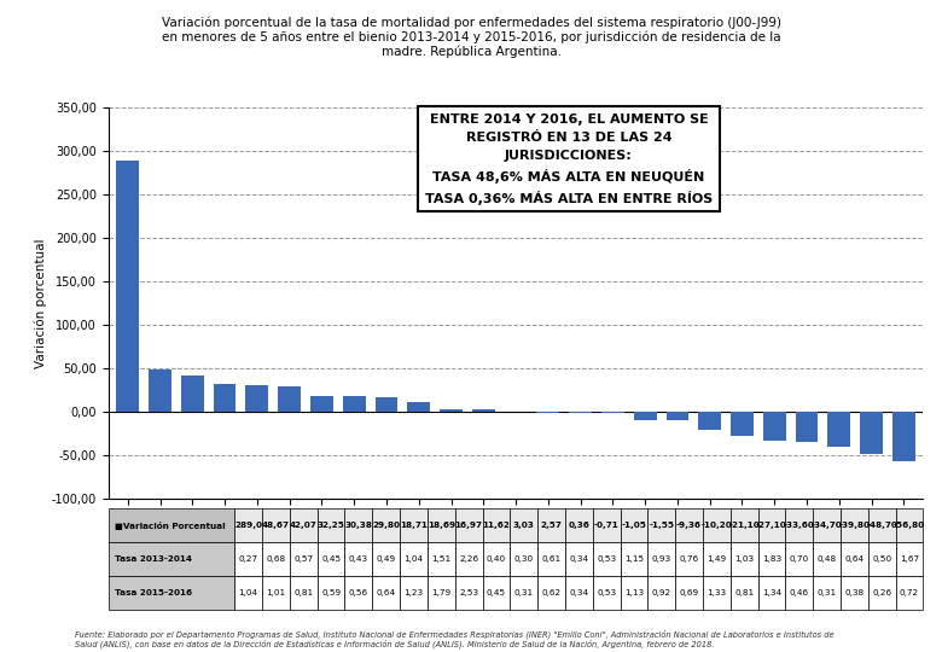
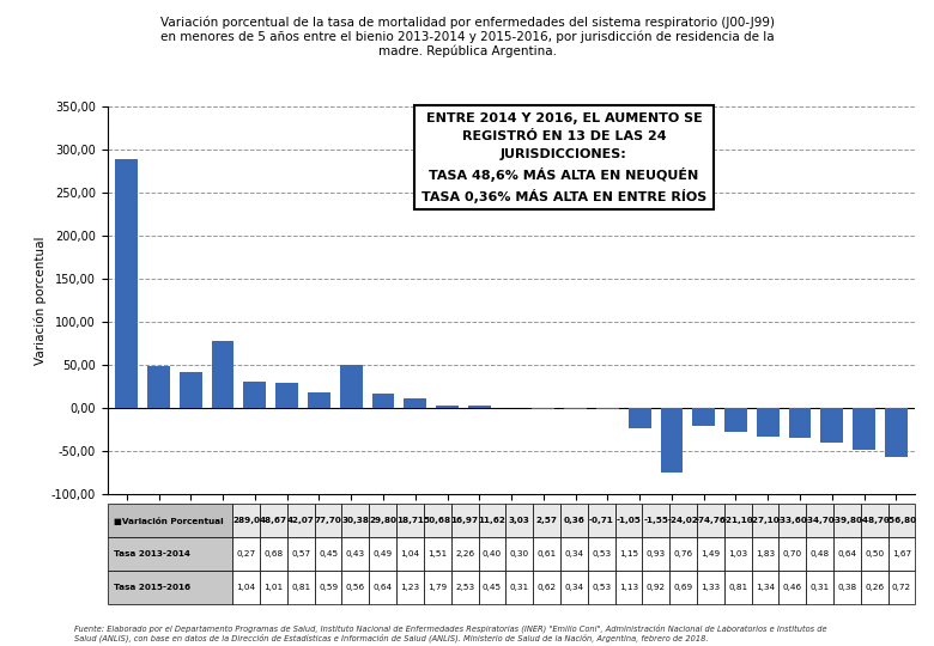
CHU: 32,25 -> 77,70
SFE: 18,69 -> 50,68
COR: -9,36 -> -24,02
CBA: -10,20 -> -74,76
